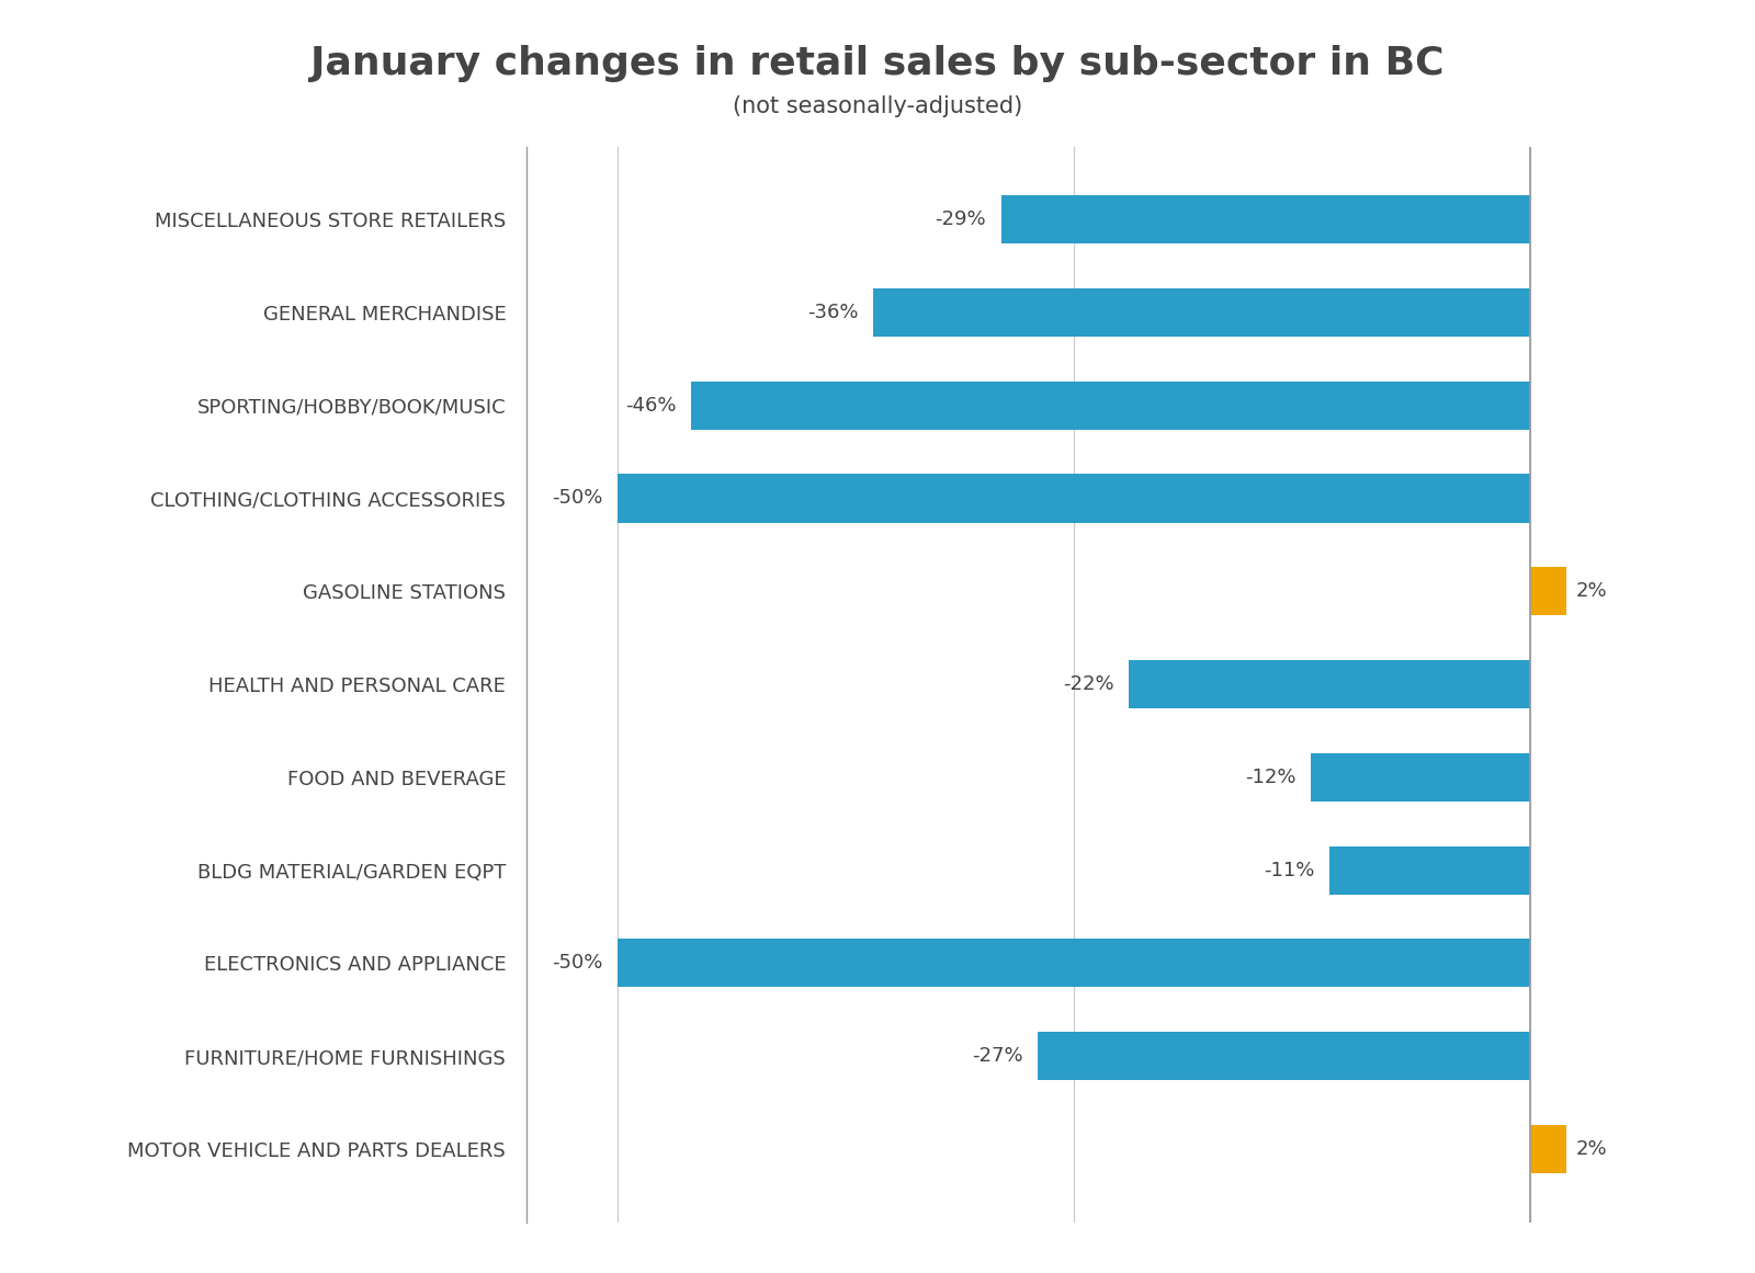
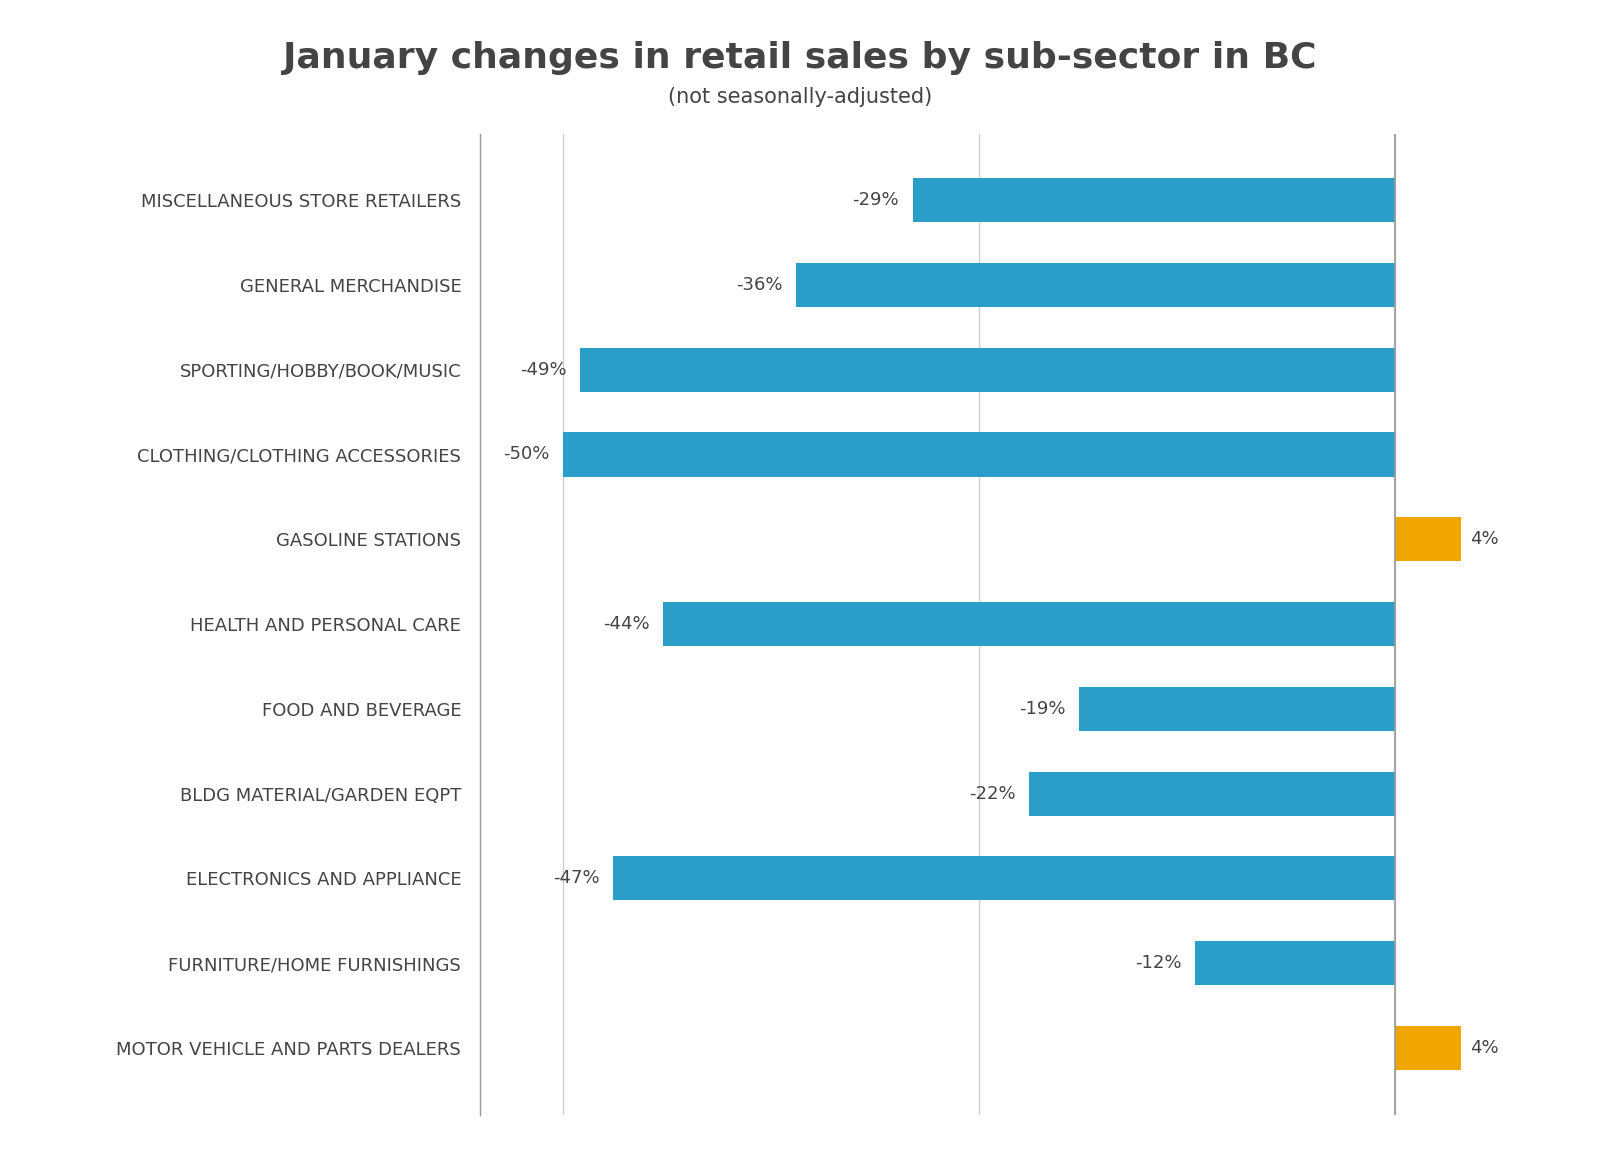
SPORTING/HOBBY/BOOK/MUSIC: -46% -> -49%
GASOLINE STATIONS: 2% -> 4%
HEALTH AND PERSONAL CARE: -22% -> -44%
FOOD AND BEVERAGE: -12% -> -19%
BLDG MATERIAL/GARDEN EQPT: -11% -> -22%
ELECTRONICS AND APPLIANCE: -50% -> -47%
FURNITURE/HOME FURNISHINGS: -27% -> -12%
MOTOR VEHICLE AND PARTS DEALERS: 2% -> 4%
